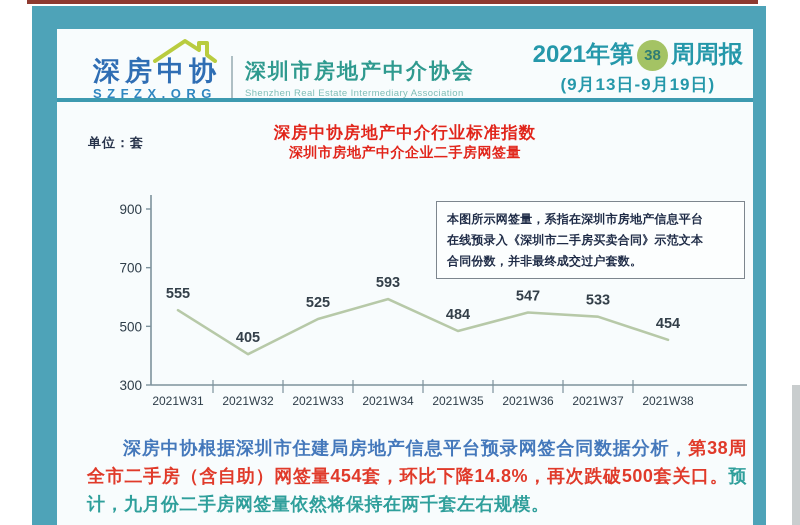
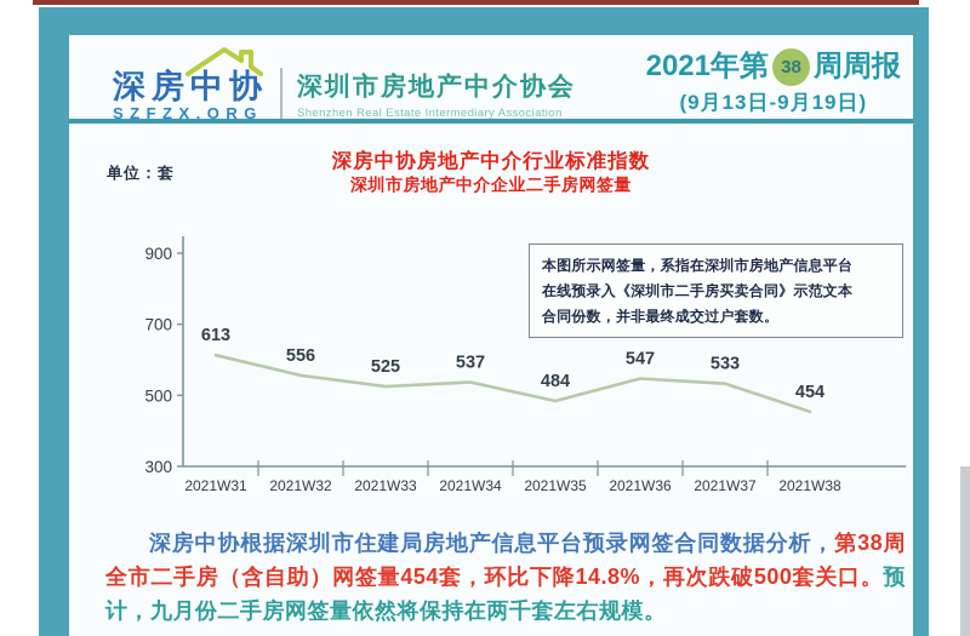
2021W31: 555 -> 613
2021W32: 405 -> 556
2021W34: 593 -> 537
